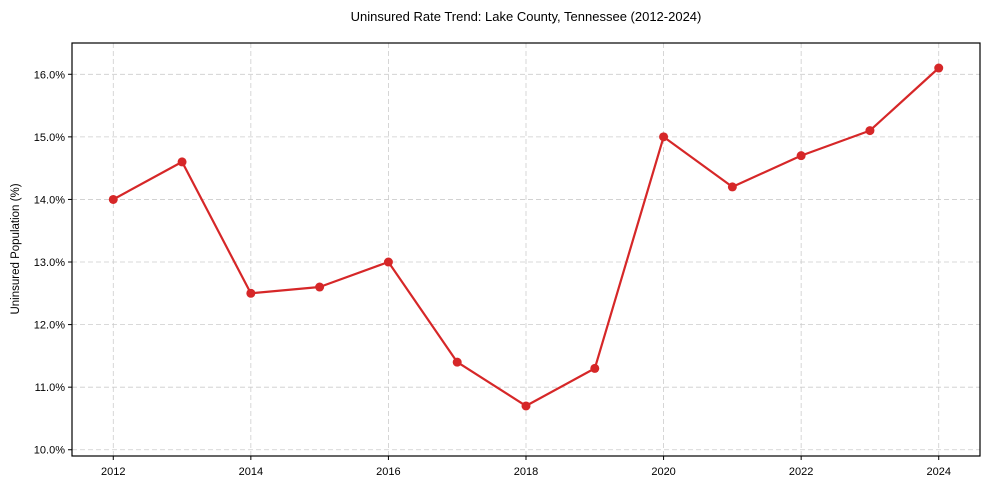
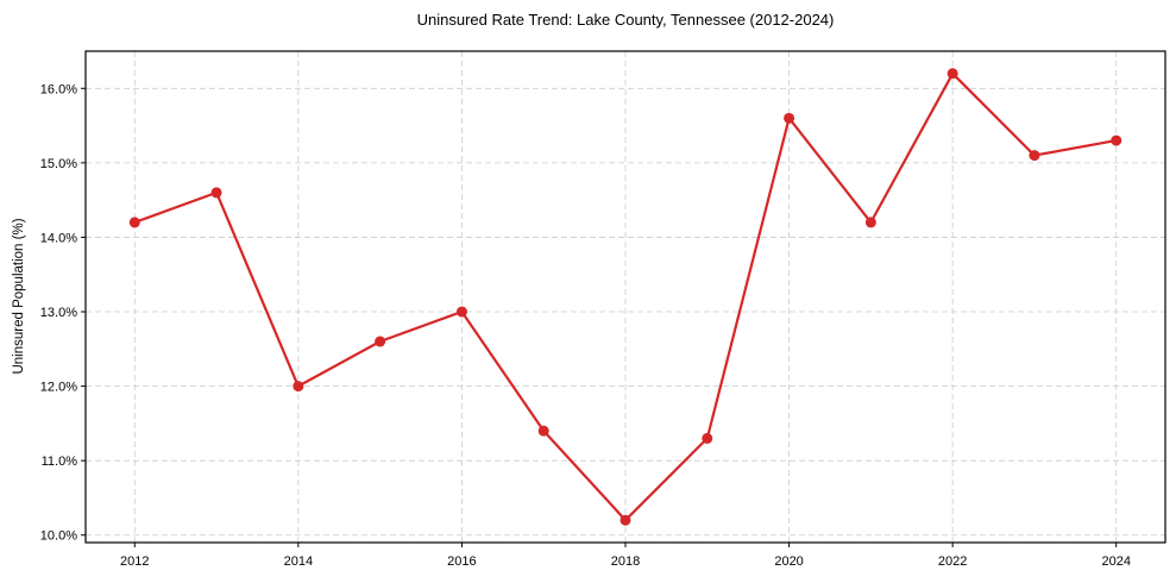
2012: 14.0% -> 14.2%
2014: 12.5% -> 12.0%
2018: 10.7% -> 10.2%
2020: 15.0% -> 15.6%
2022: 14.7% -> 16.2%
2024: 16.1% -> 15.3%
